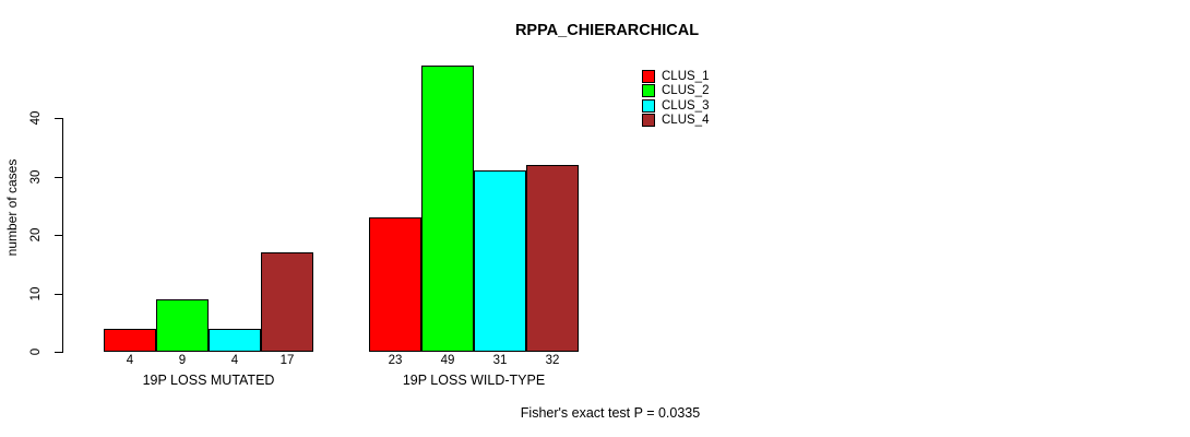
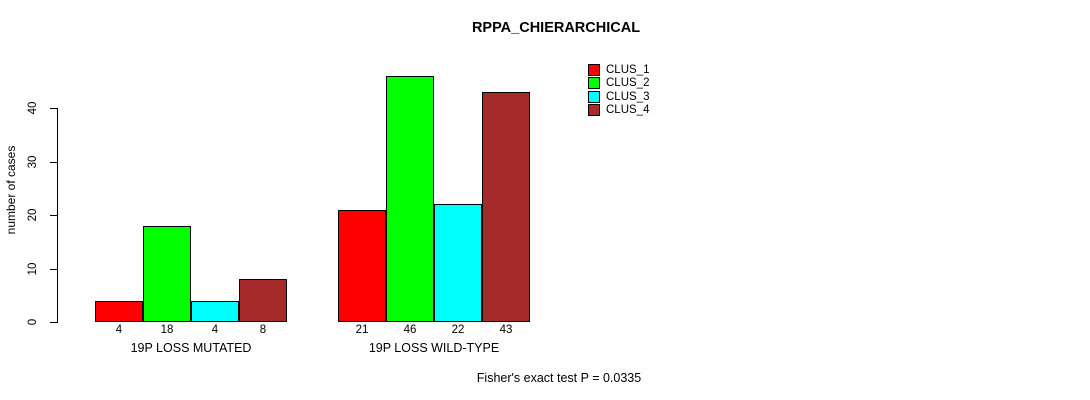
CLUS_2/19P LOSS MUTATED: 9 -> 18
CLUS_4/19P LOSS MUTATED: 17 -> 8
CLUS_1/19P LOSS WILD-TYPE: 23 -> 21
CLUS_2/19P LOSS WILD-TYPE: 49 -> 46
CLUS_3/19P LOSS WILD-TYPE: 31 -> 22
CLUS_4/19P LOSS WILD-TYPE: 32 -> 43
